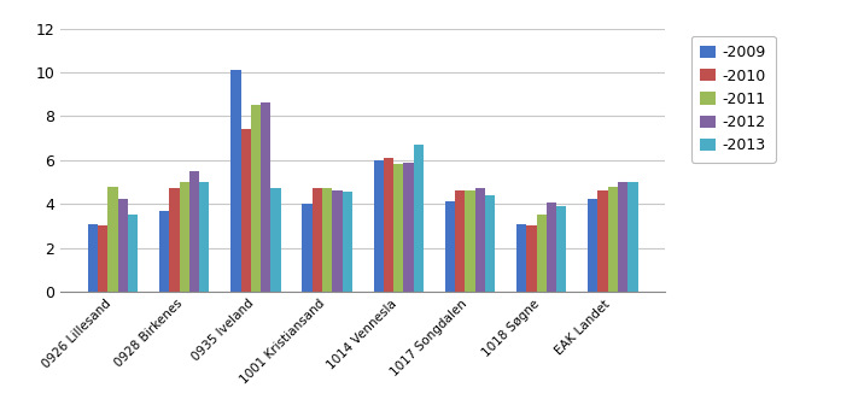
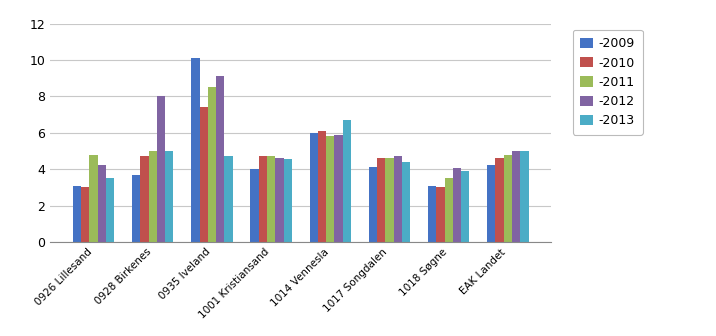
-2012/0928 Birkenes: 5.5 -> 8.0
-2012/0935 Iveland: 8.6 -> 9.1
